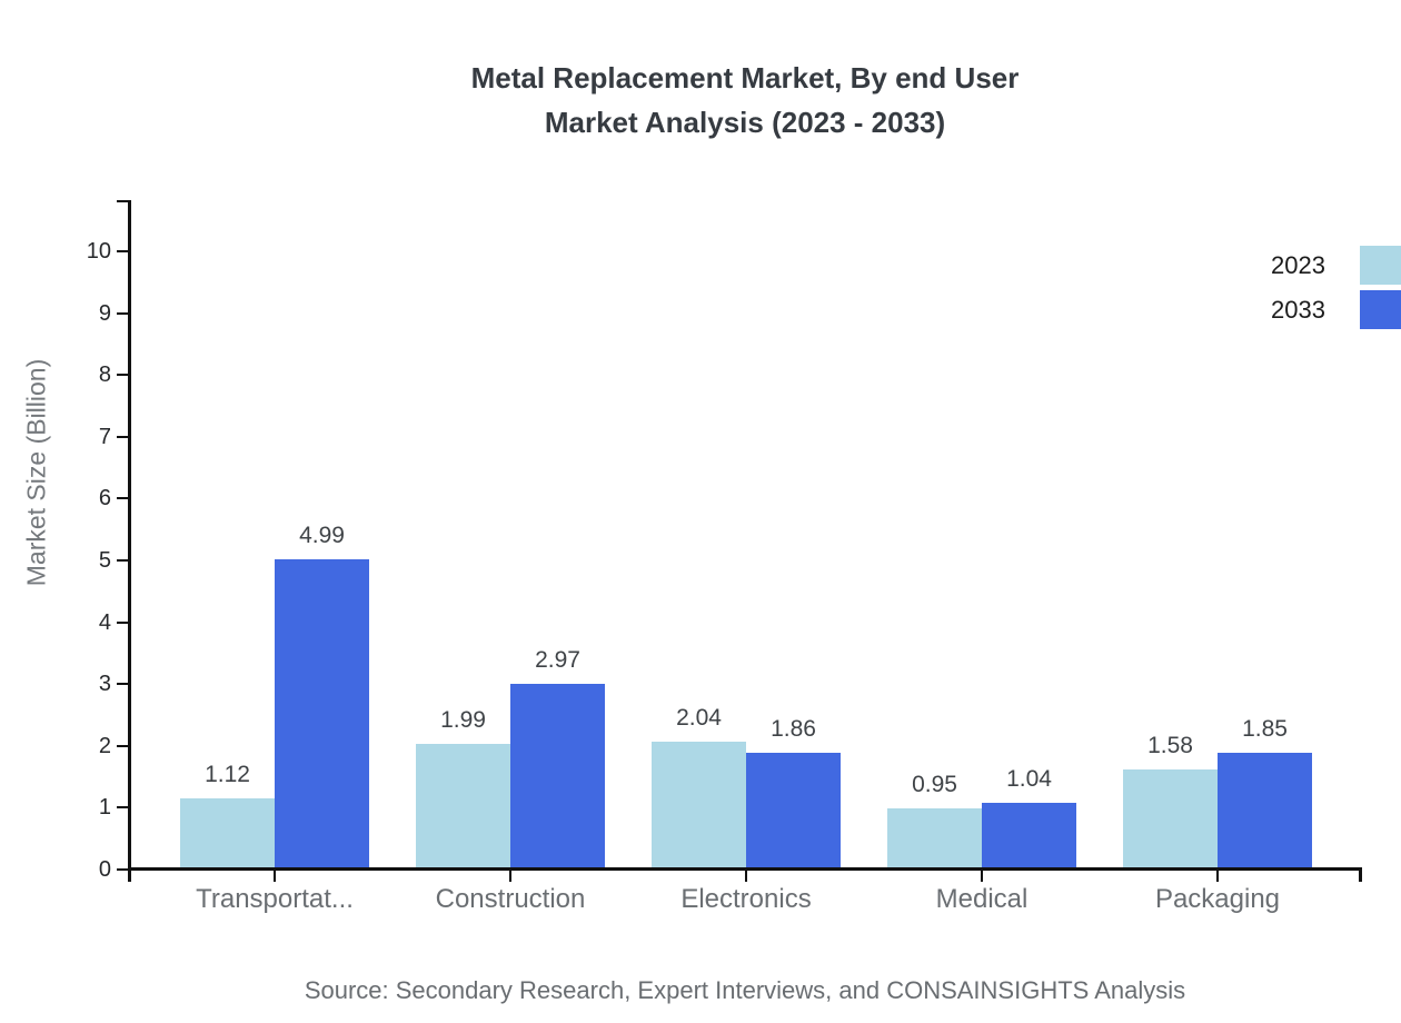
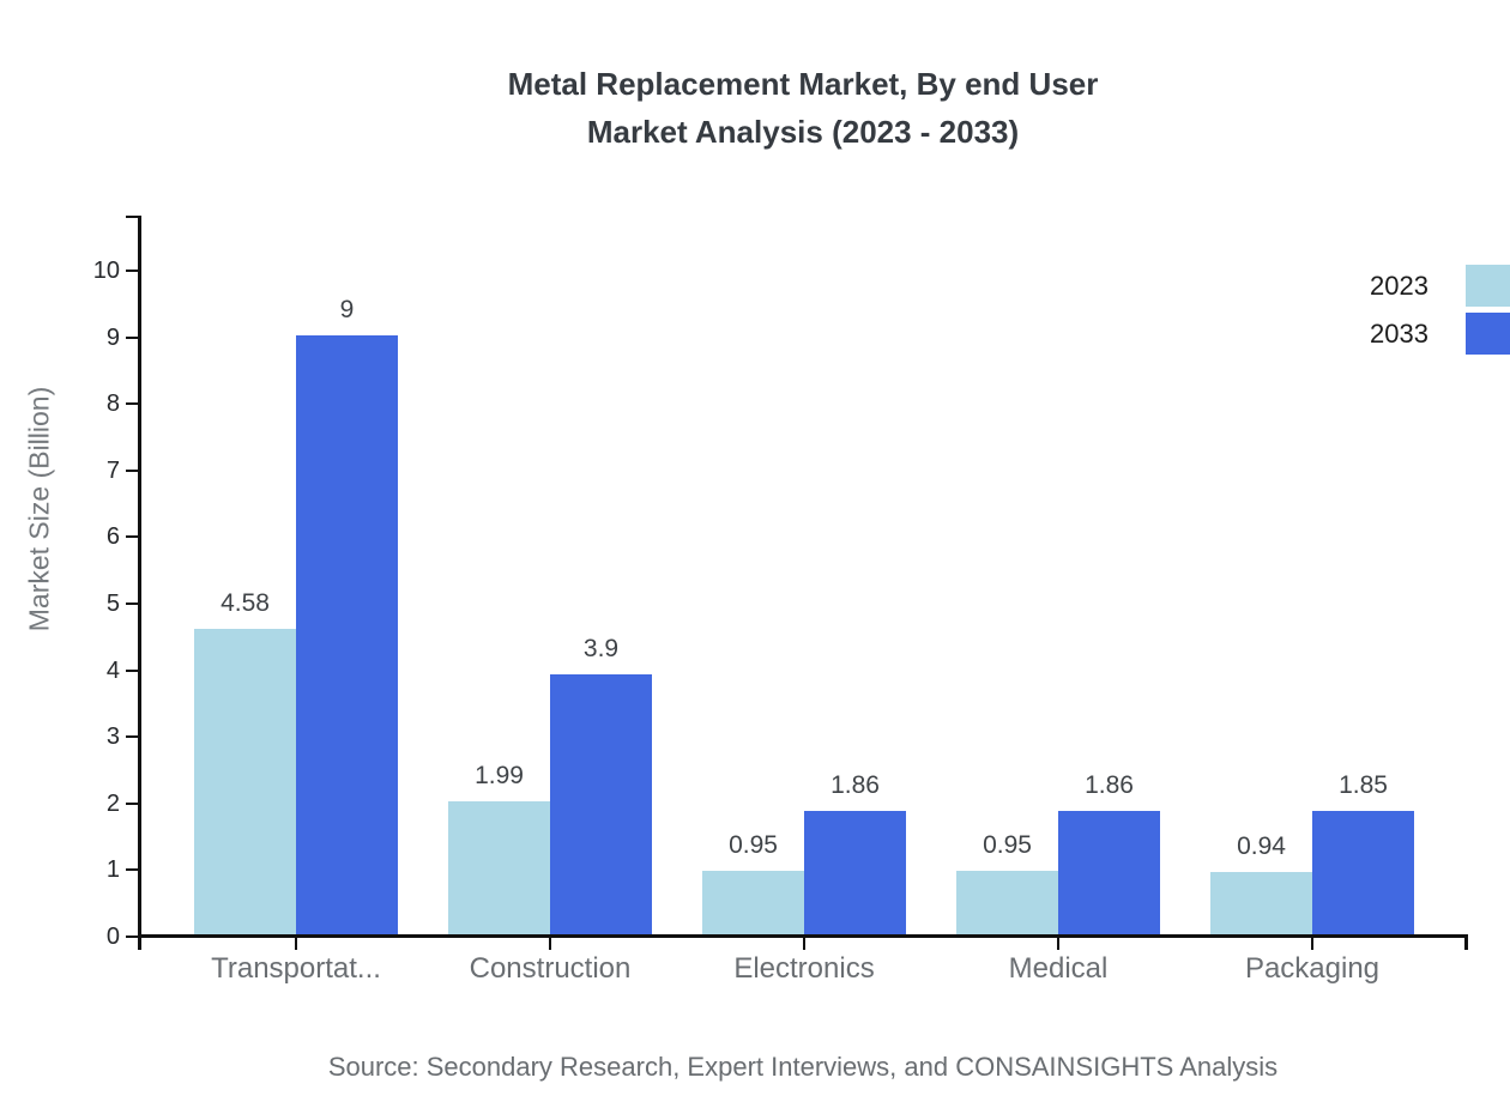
2023/Transportat...: 1.12 -> 4.58
2033/Transportat...: 4.99 -> 9
2033/Construction: 2.97 -> 3.9
2023/Electronics: 2.04 -> 0.95
2033/Medical: 1.04 -> 1.86
2023/Packaging: 1.58 -> 0.94
